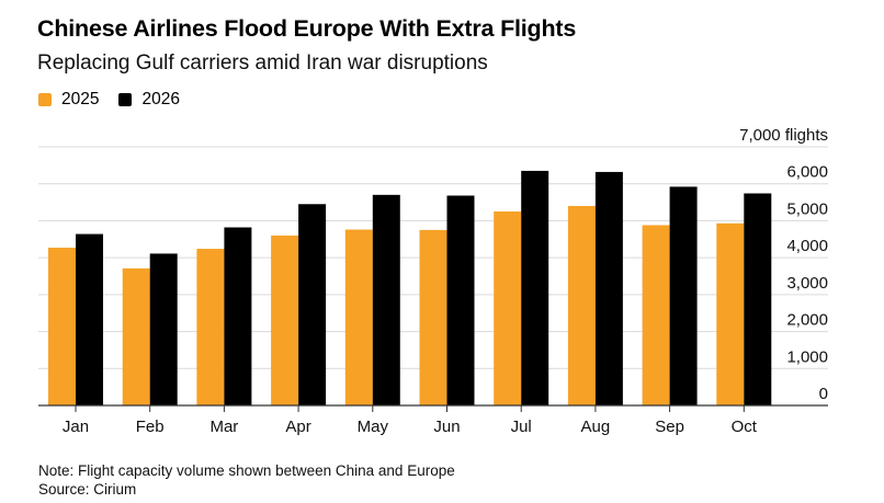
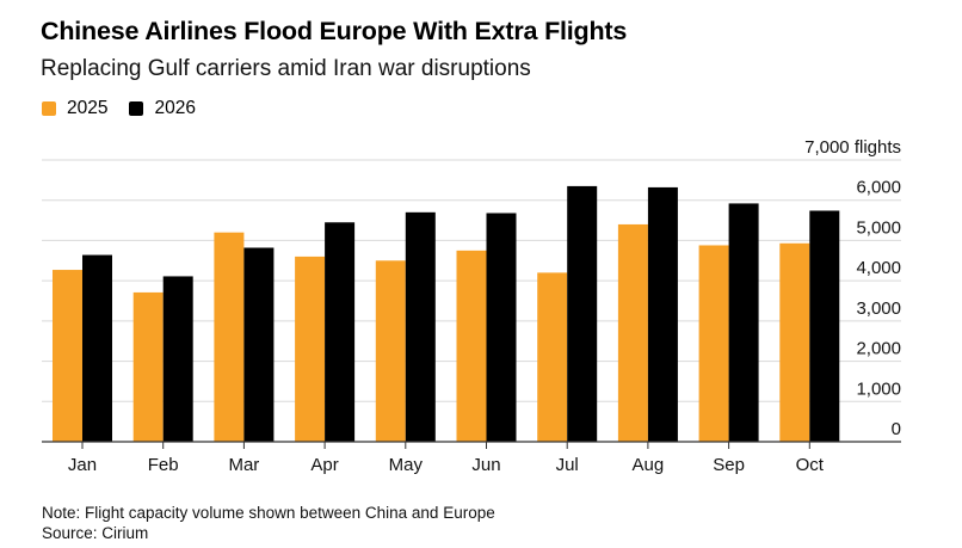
2025/Mar: 4200 -> 5200
2025/May: 4800 -> 4500
2025/Jul: 5200 -> 4200
